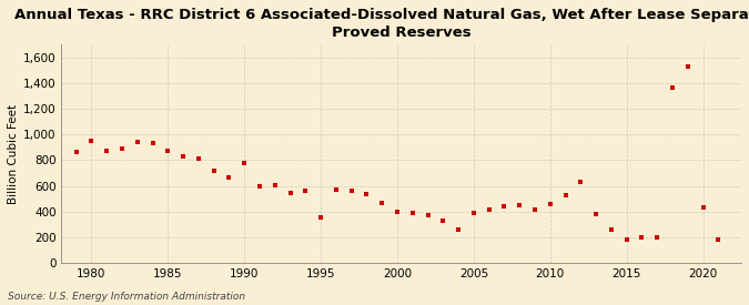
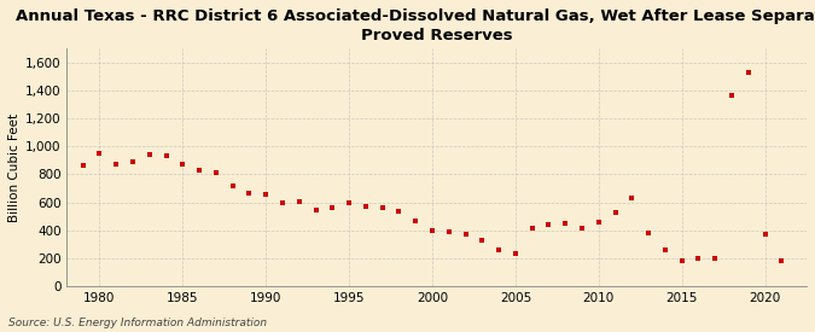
1990: 780 -> 660
1995: 360 -> 600
2005: 390 -> 240
2020: 430 -> 380
